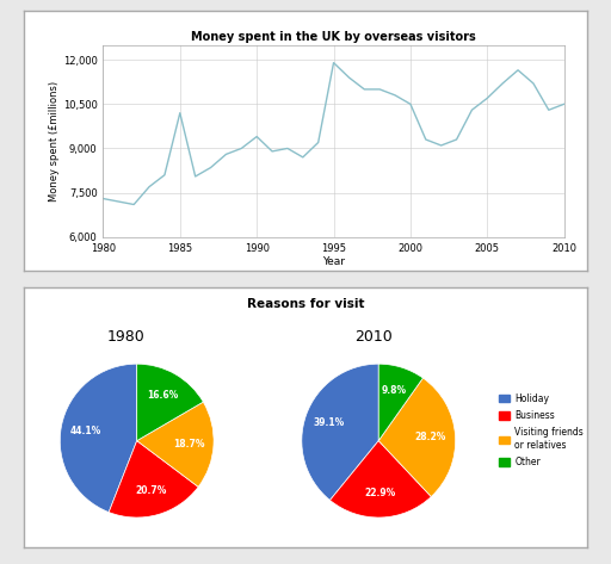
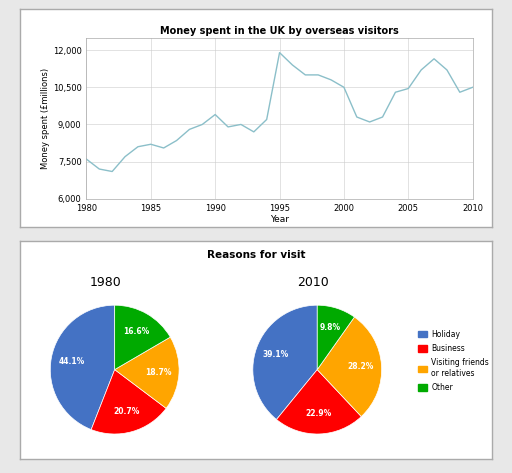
1980: 7,300 -> 7,600
1985: 10,200 -> 8,200
2005: 10,700 -> 10,450
